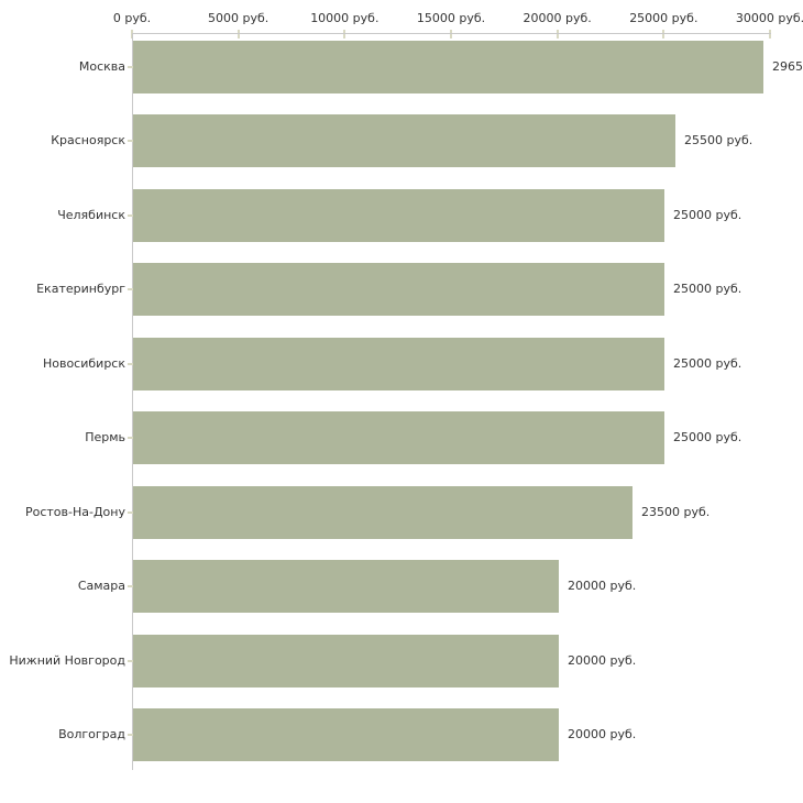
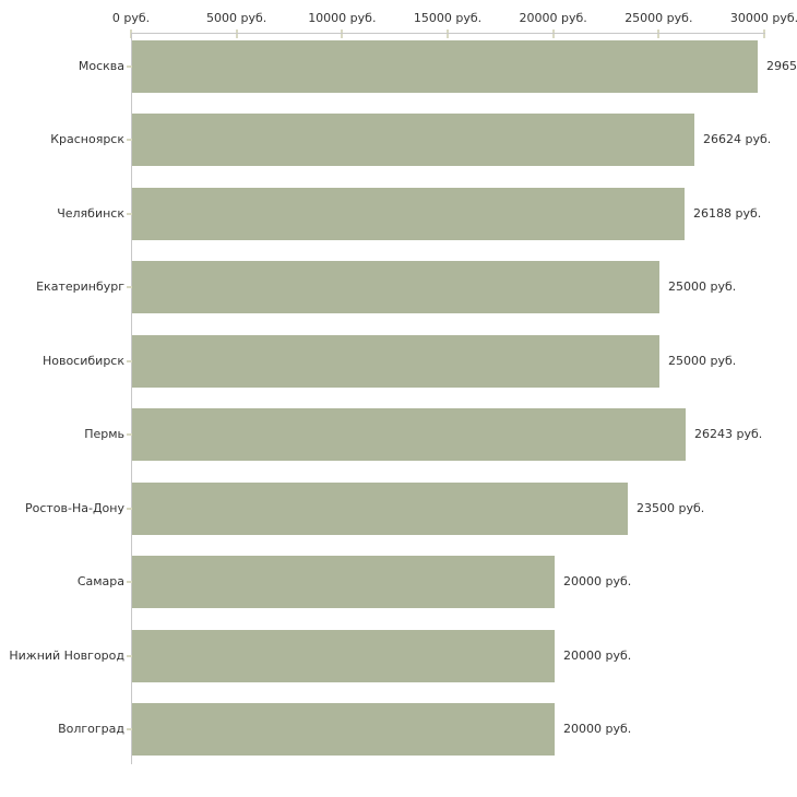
Красноярск: 25500 -> 26624
Челябинск: 25000 -> 26188
Пермь: 25000 -> 26243
